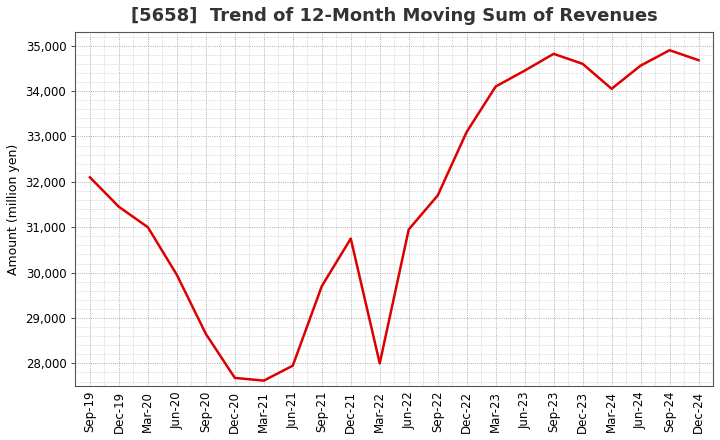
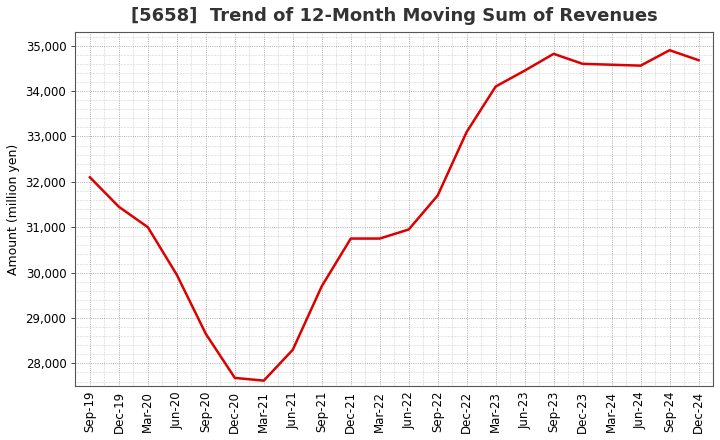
Jun-21: 27,950 -> 28,300
Mar-22: 28,000 -> 30,750
Mar-24: 34,050 -> 34,580
